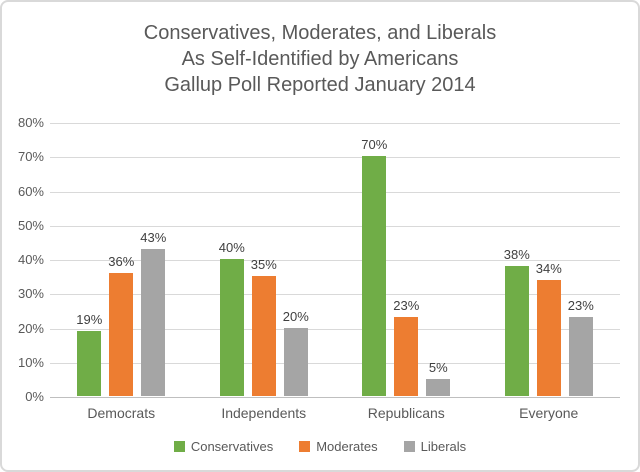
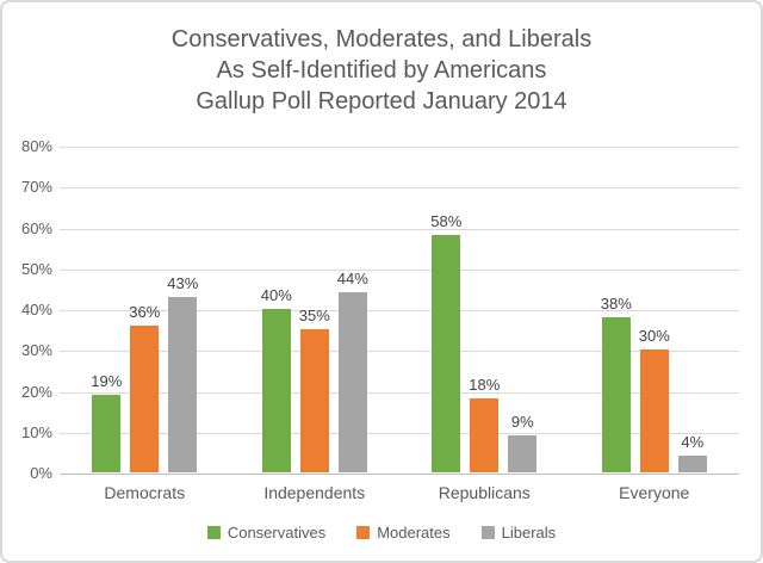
Liberals/Independents: 20% -> 44%
Conservatives/Republicans: 70% -> 58%
Moderates/Republicans: 23% -> 18%
Liberals/Republicans: 5% -> 9%
Moderates/Everyone: 34% -> 30%
Liberals/Everyone: 23% -> 4%
